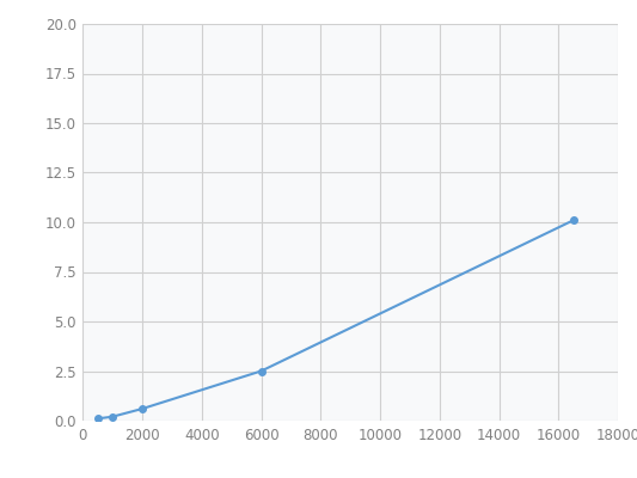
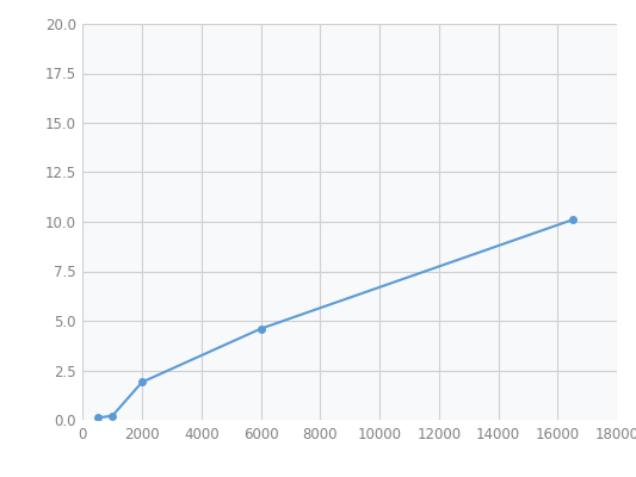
2000: 0.6 -> 1.9
6000: 2.5 -> 4.6
